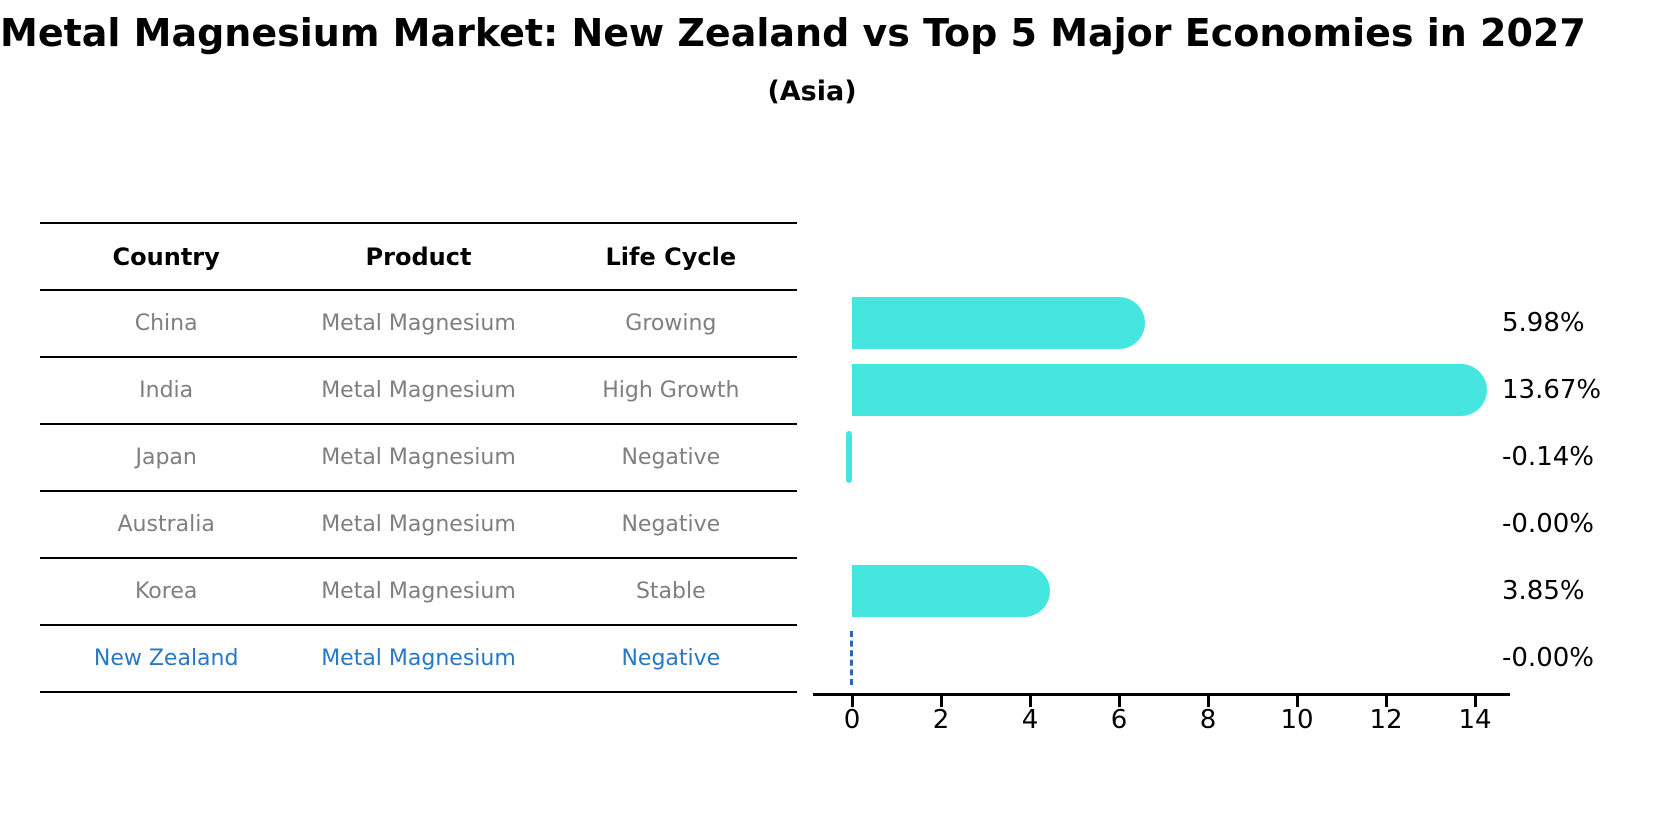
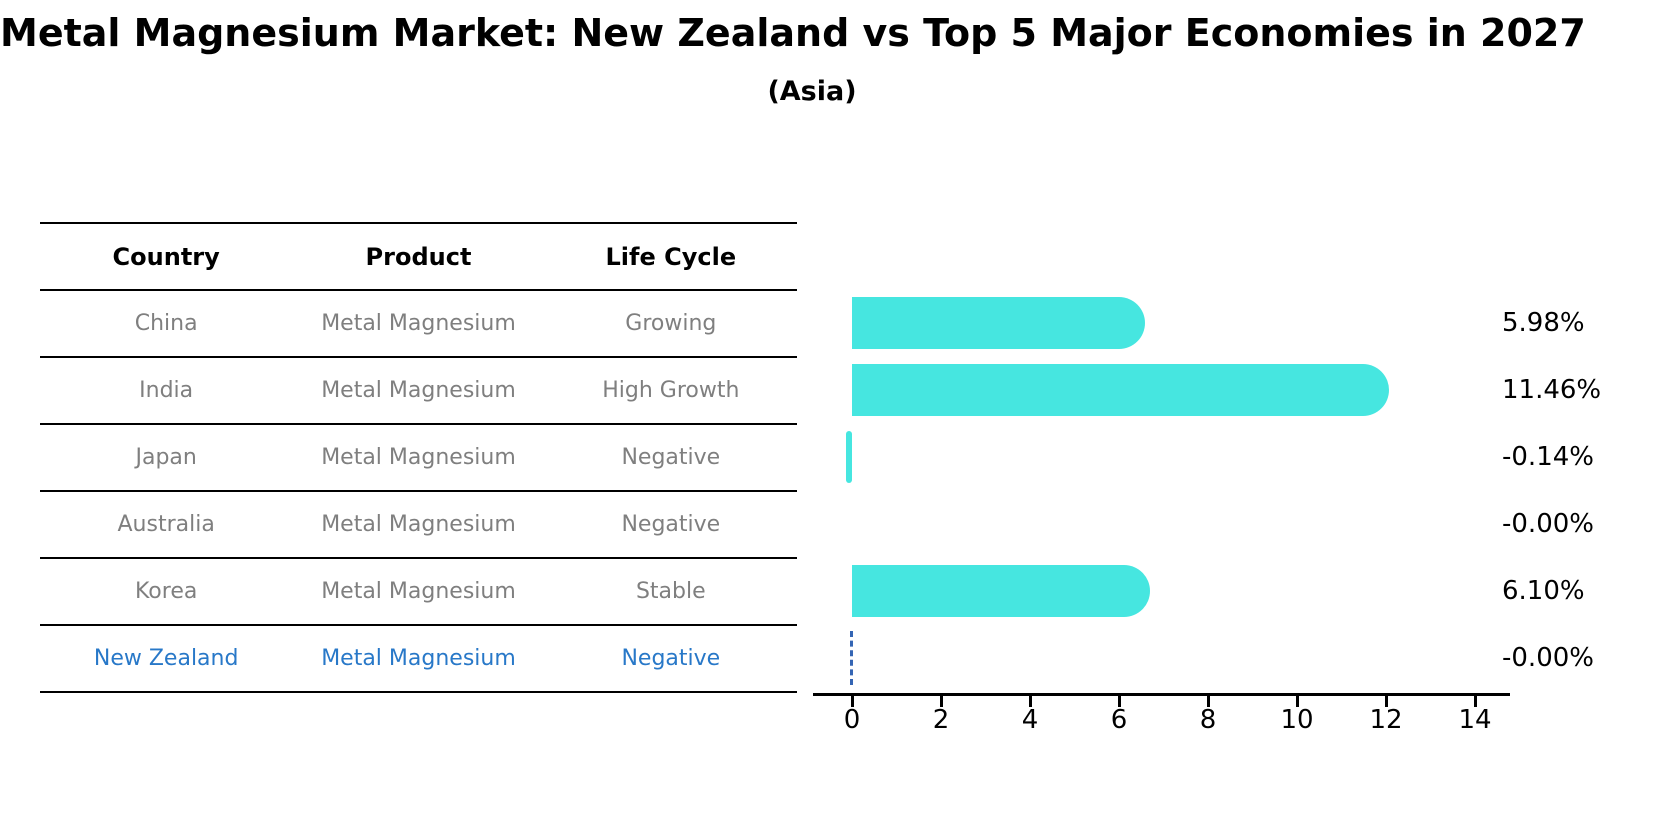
India: 13.67% -> 11.46%
Korea: 3.85% -> 6.10%
